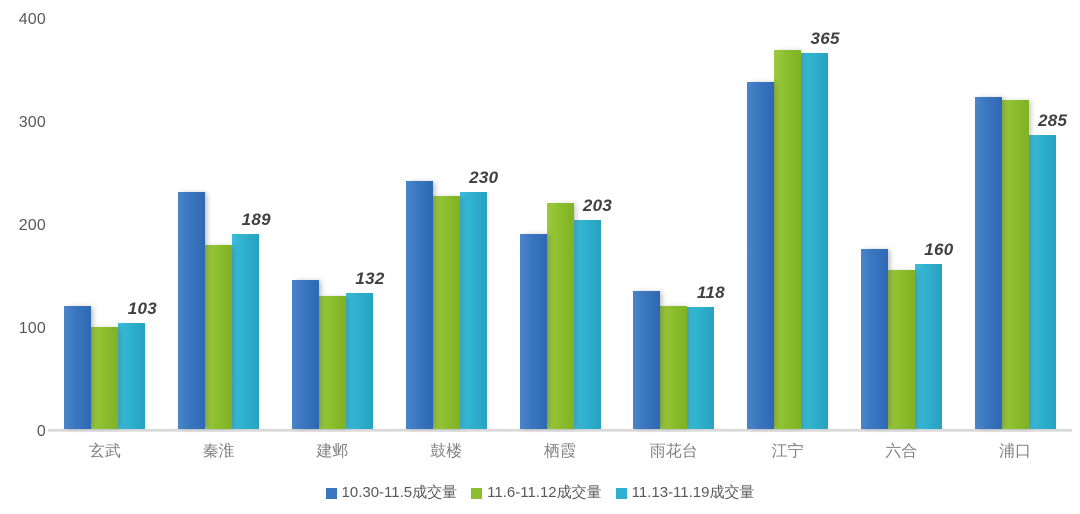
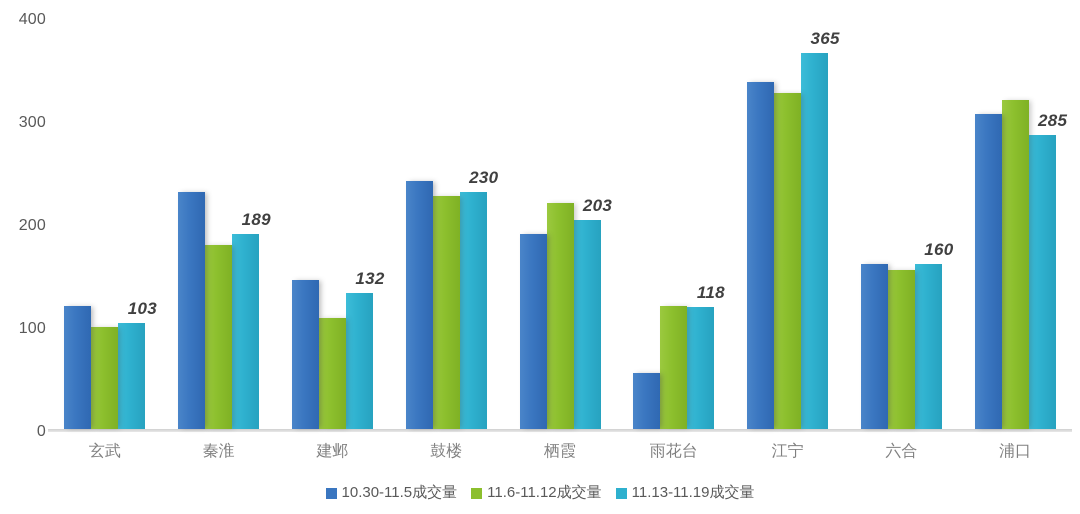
11.6-11.12成交量/建邺: 129 -> 108
10.30-11.5成交量/雨花台: 134 -> 54
11.6-11.12成交量/江宁: 368 -> 326
10.30-11.5成交量/六合: 175 -> 160
10.30-11.5成交量/浦口: 322 -> 306
